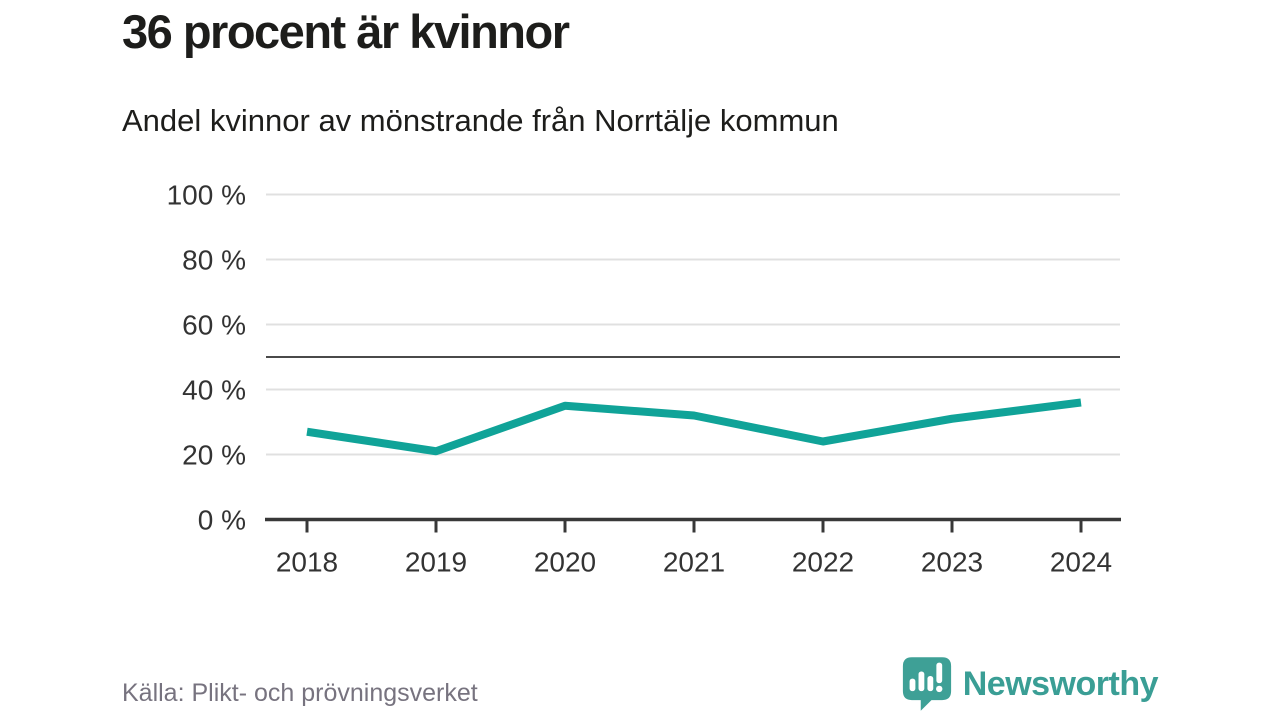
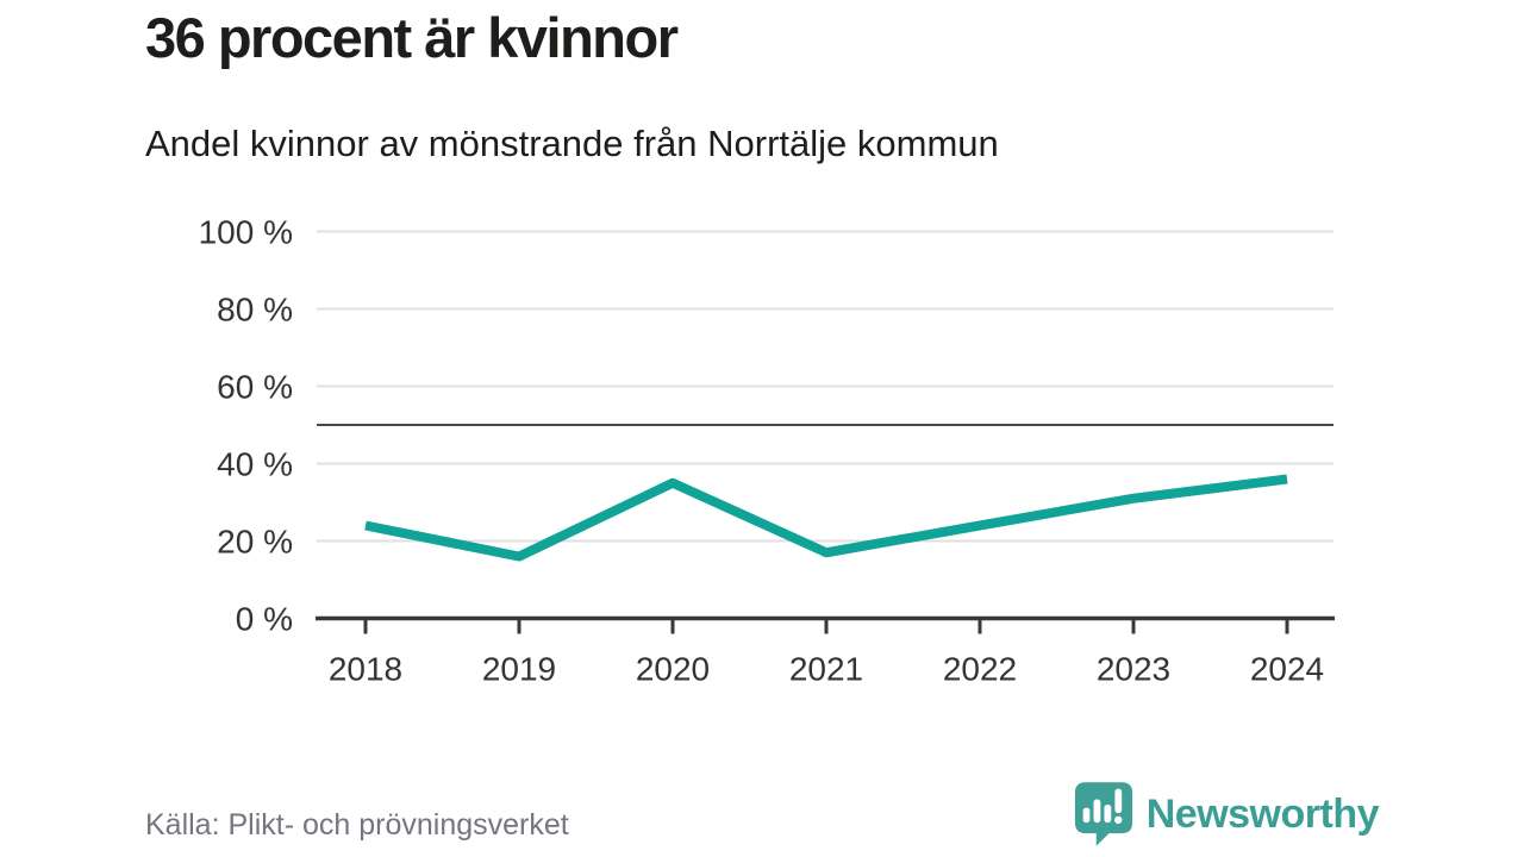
2018: 27% -> 24%
2019: 21% -> 16%
2021: 32% -> 17%
